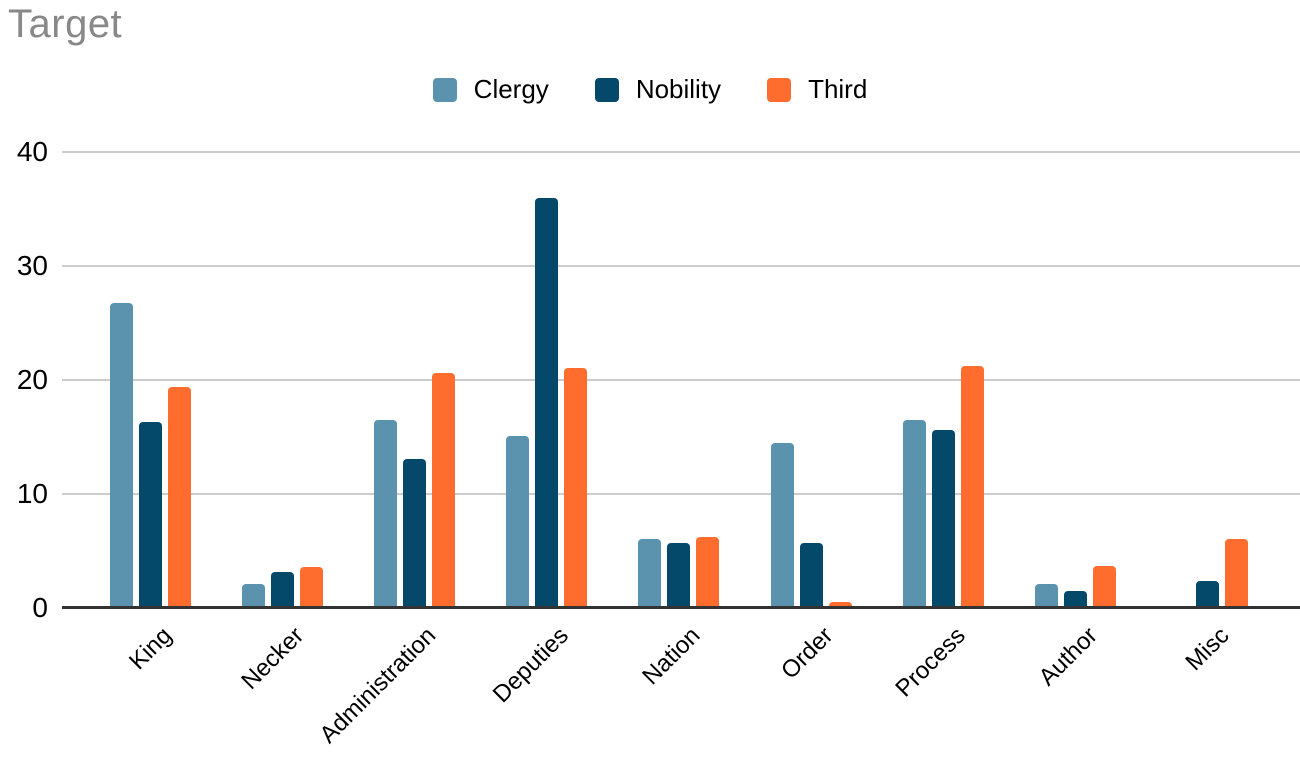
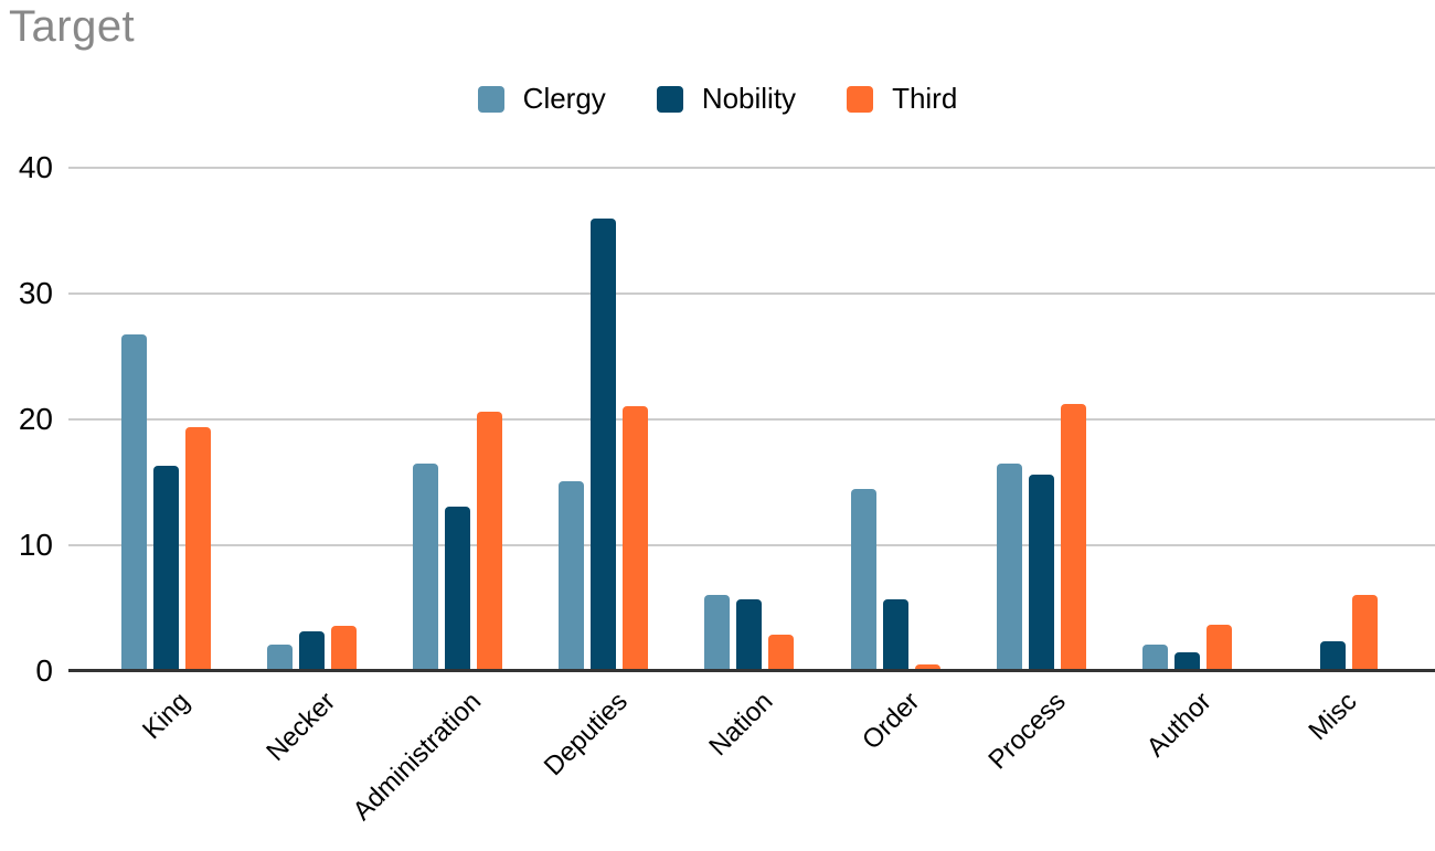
Third/Nation: 6.2 -> 2.9
